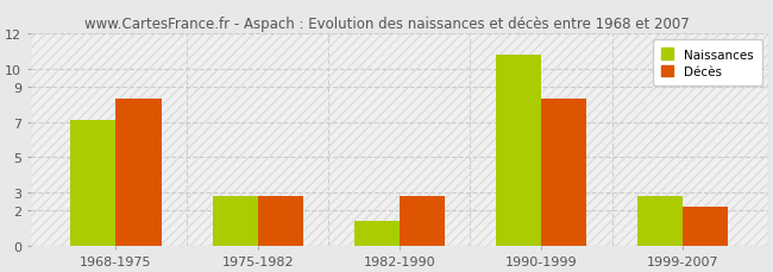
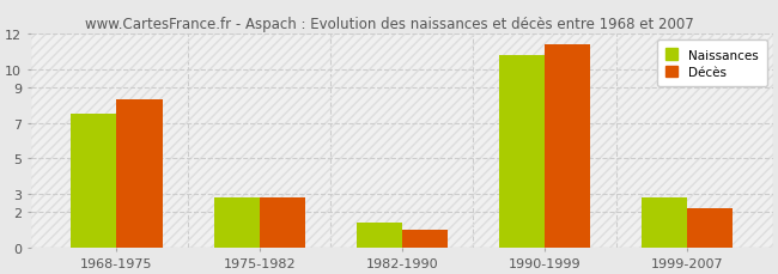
Naissances/1968-1975: 7.1 -> 7.5
Décès/1982-1990: 2.8 -> 1.0
Décès/1990-1999: 8.3 -> 11.4
